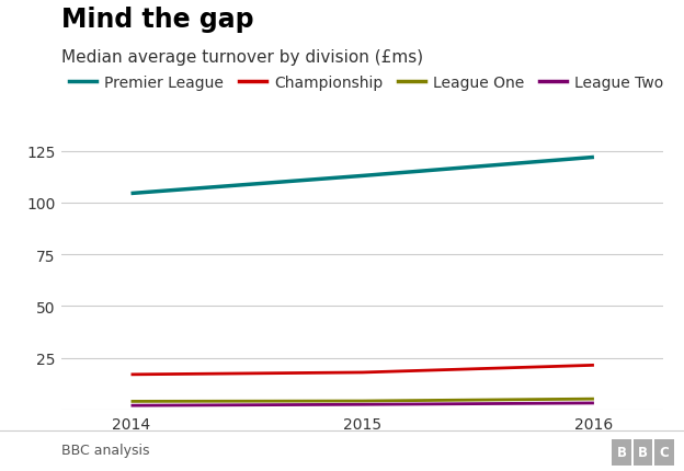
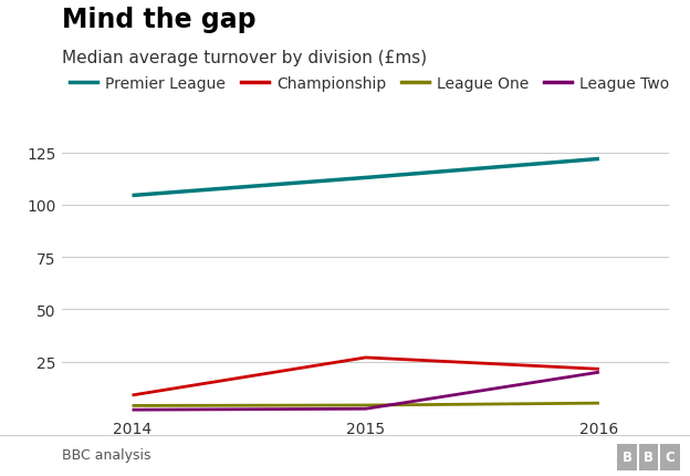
Championship/2014: 17 -> 9
Championship/2015: 18 -> 27
League Two/2016: 3 -> 20
